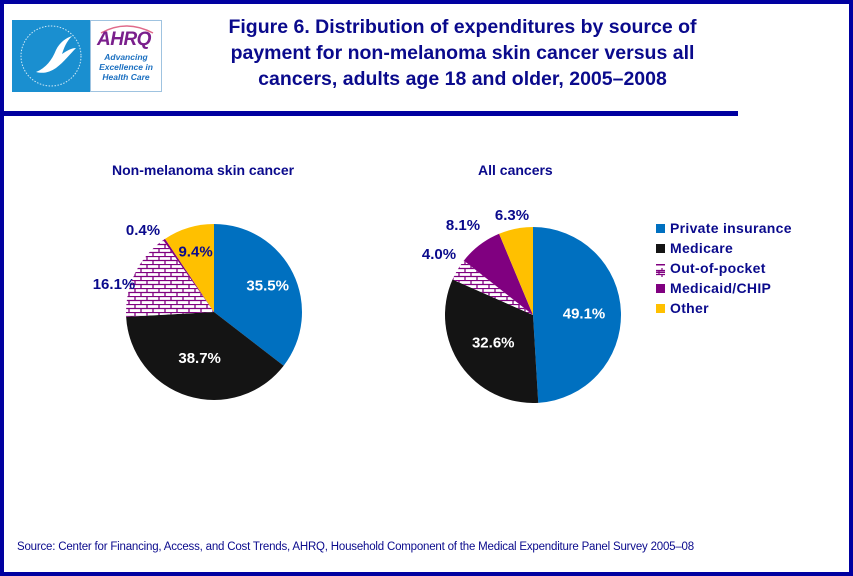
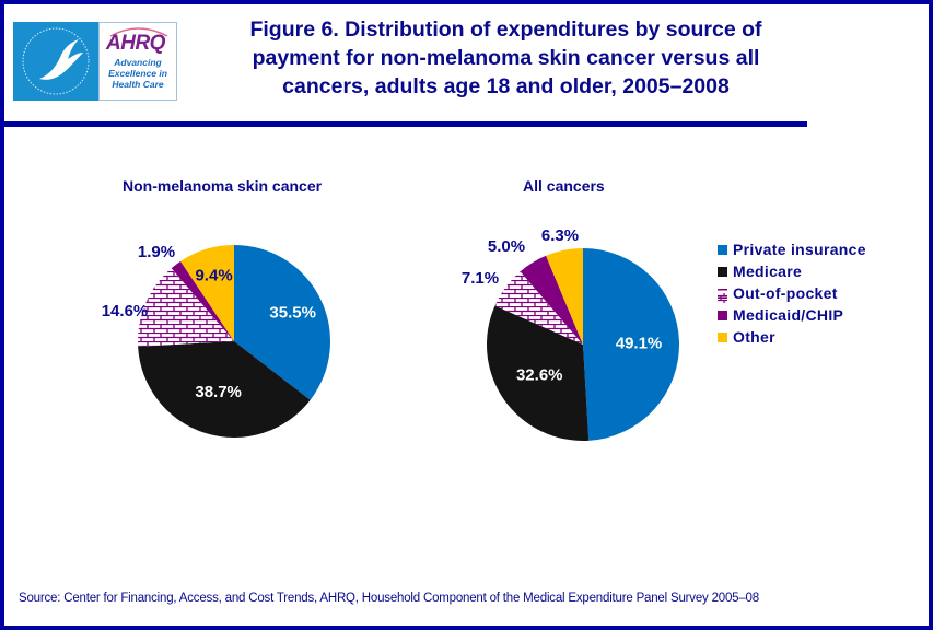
Non-melanoma skin cancer/Out-of-pocket: 16.1% -> 14.6%
Non-melanoma skin cancer/Medicaid/CHIP: 0.4% -> 1.9%
All cancers/Out-of-pocket: 4.0% -> 7.1%
All cancers/Medicaid/CHIP: 8.1% -> 5.0%
